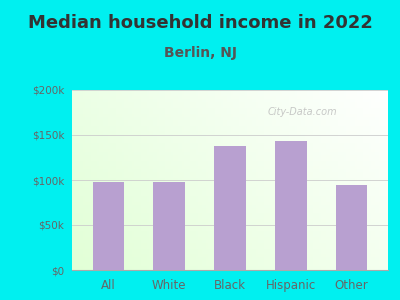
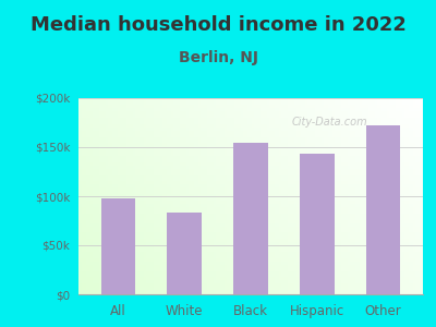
White: $98k -> $83k
Black: $138k -> $155k
Other: $94k -> $172k
